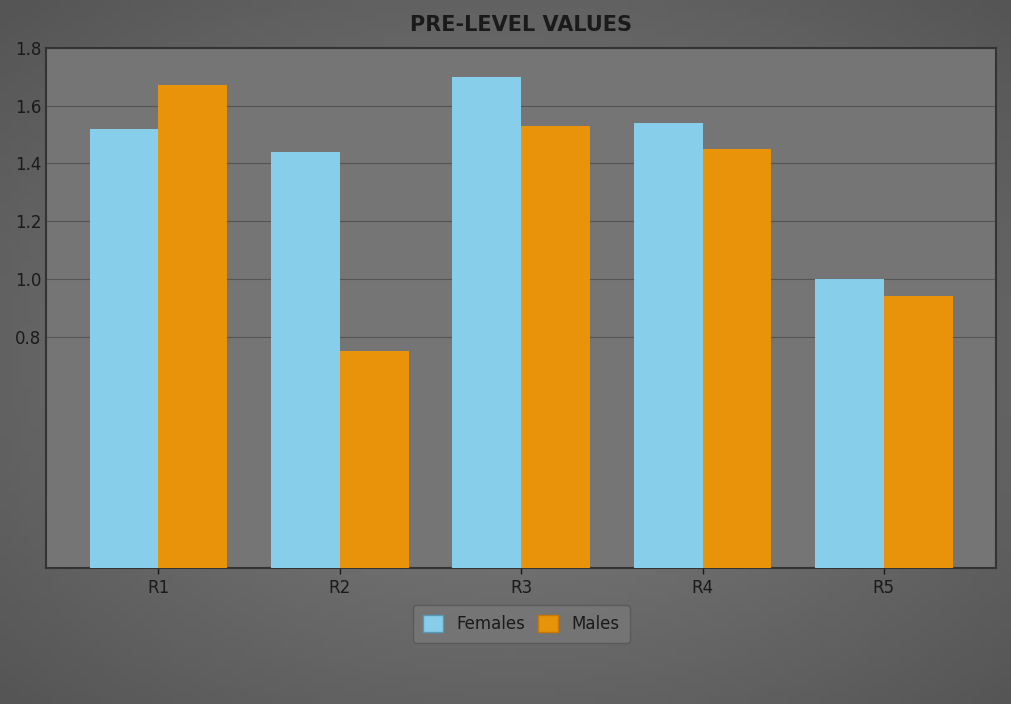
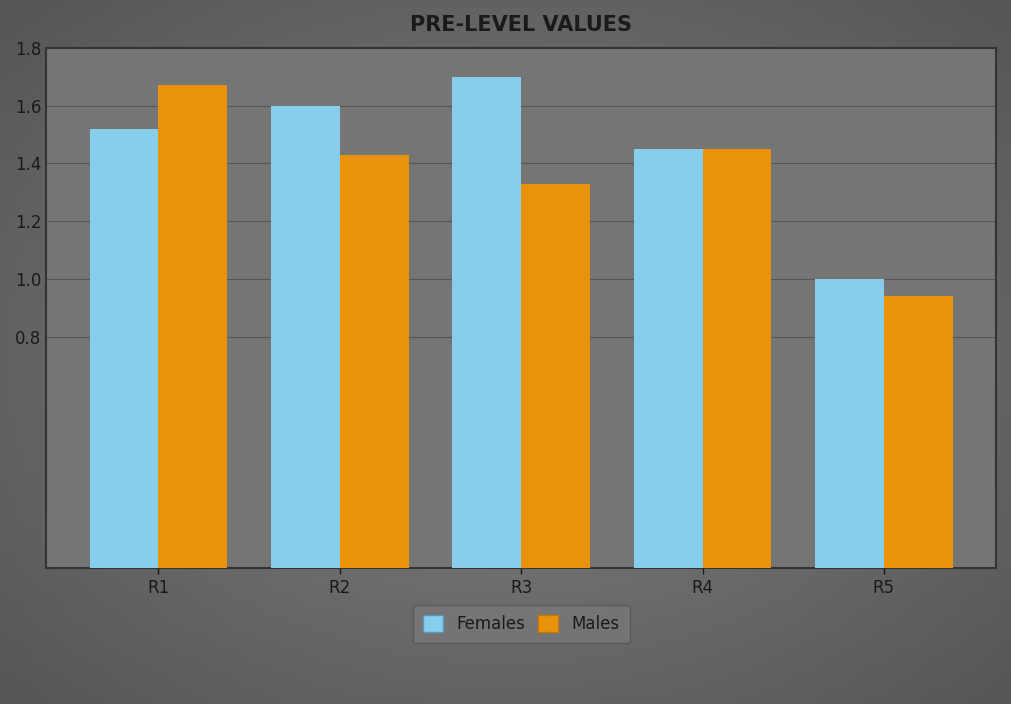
Females/R2: 1.44 -> 1.60
Males/R2: 0.75 -> 1.43
Males/R3: 1.53 -> 1.33
Females/R4: 1.54 -> 1.45
